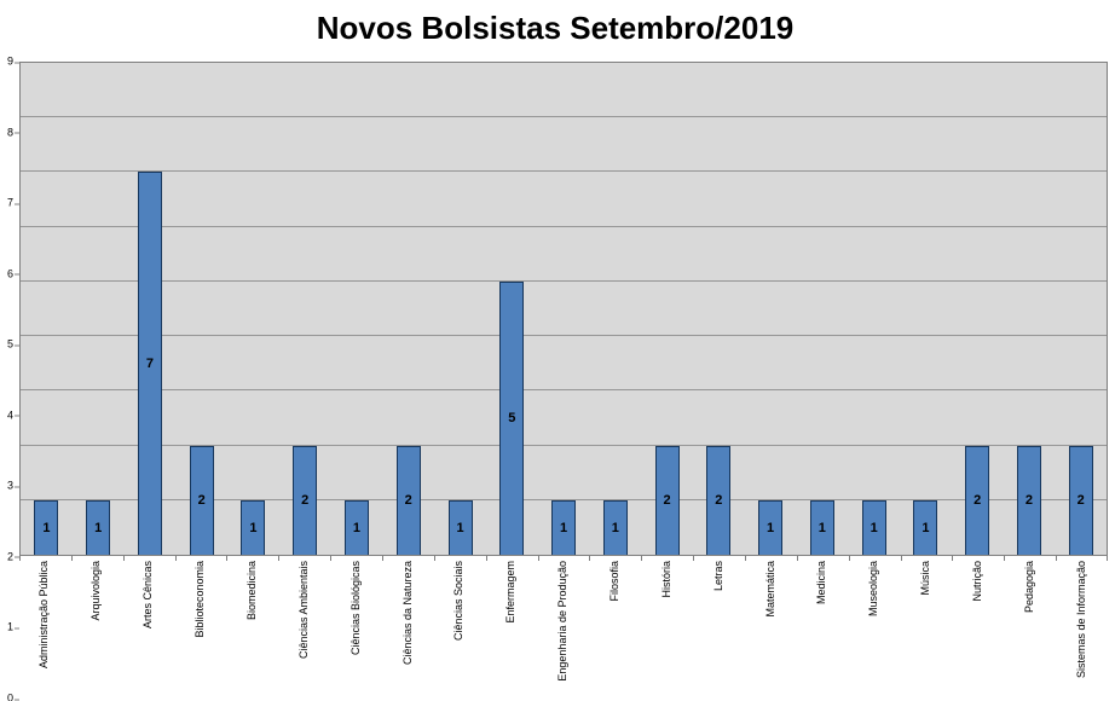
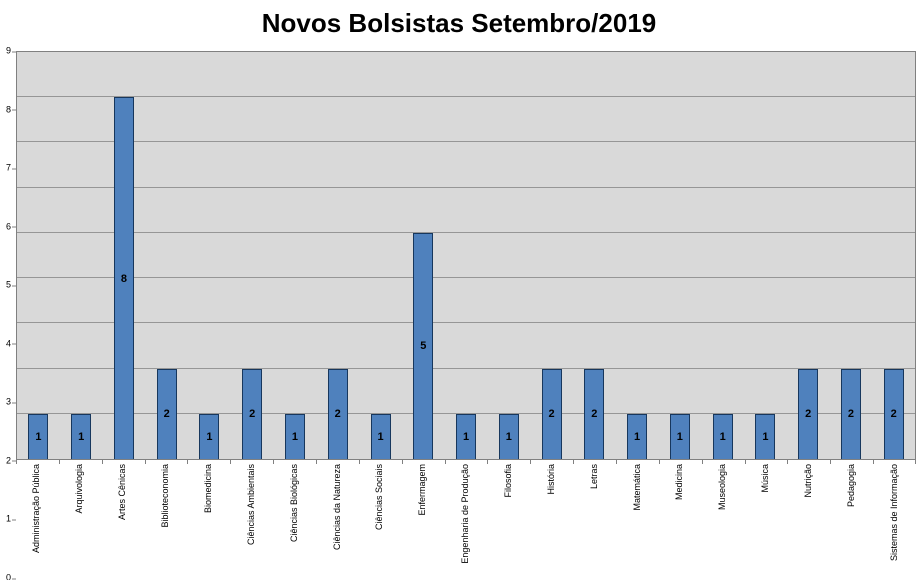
Artes Cênicas: 7 -> 8
